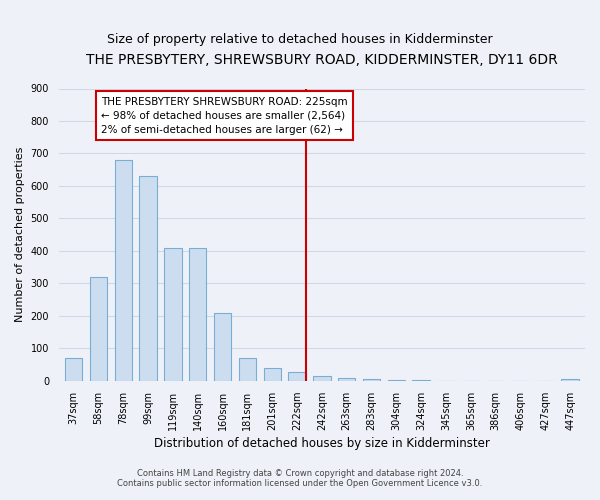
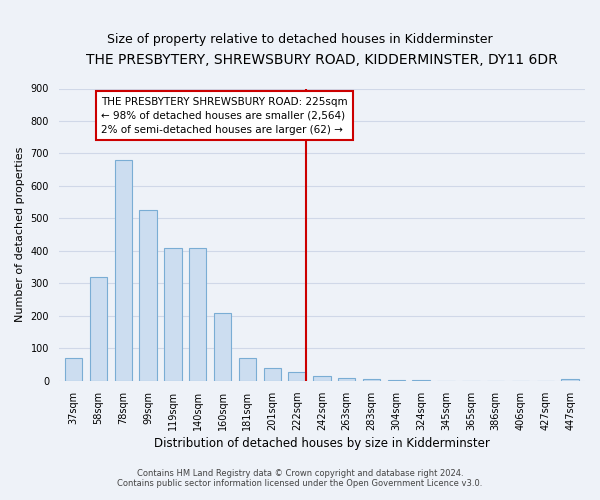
99sqm: 630 -> 525
